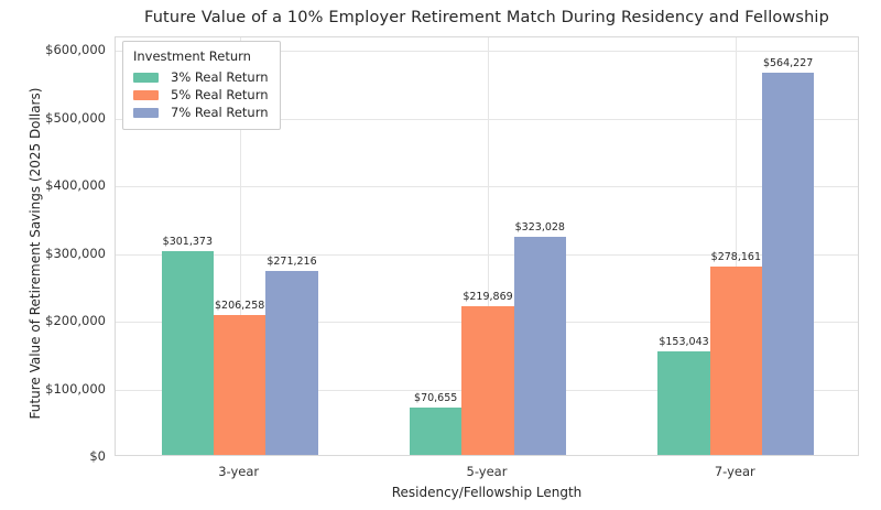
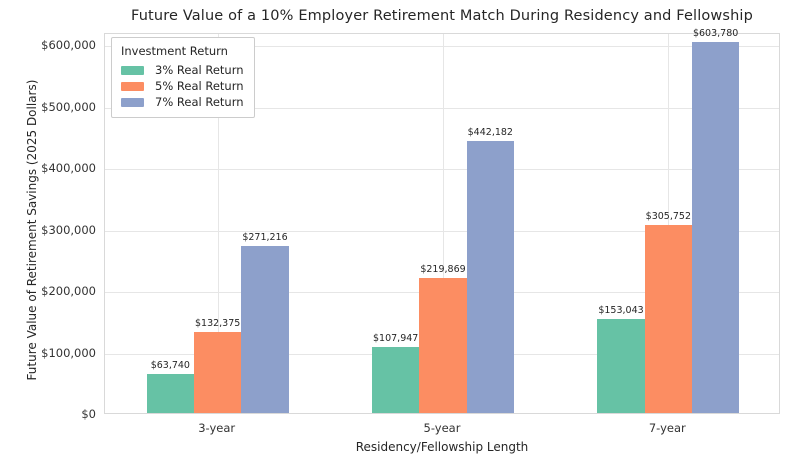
3% Real Return/3-year: $301,373 -> $63,740
5% Real Return/3-year: $206,258 -> $132,375
3% Real Return/5-year: $70,655 -> $107,947
7% Real Return/5-year: $323,028 -> $442,182
5% Real Return/7-year: $278,161 -> $305,752
7% Real Return/7-year: $564,227 -> $603,780
